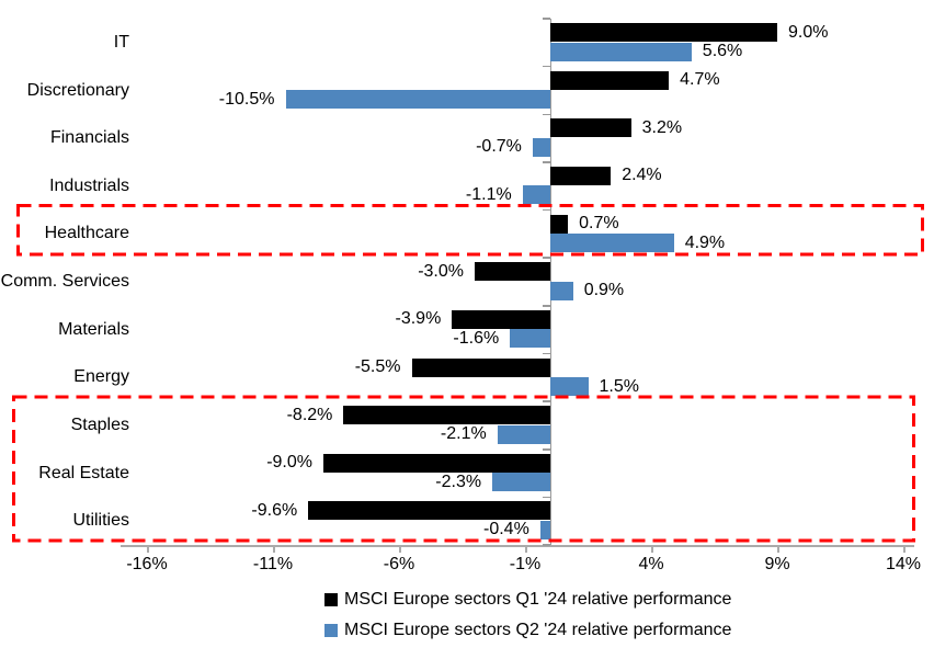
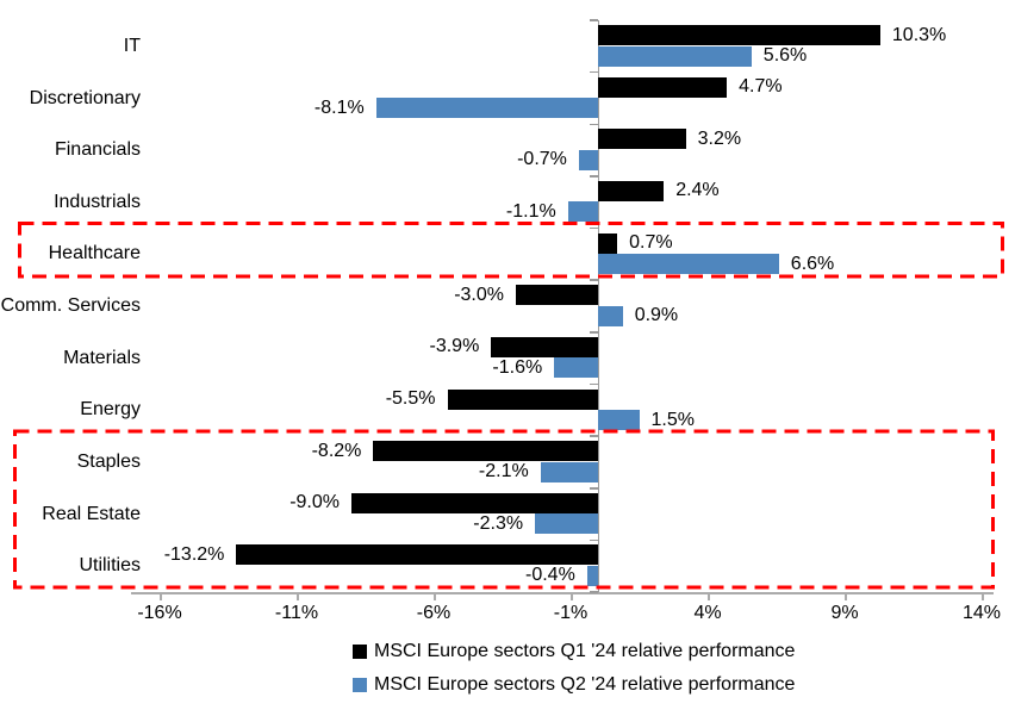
MSCI Europe sectors Q1 '24 relative performance/IT: 9.0% -> 10.3%
MSCI Europe sectors Q2 '24 relative performance/Discretionary: -10.5% -> -8.1%
MSCI Europe sectors Q2 '24 relative performance/Healthcare: 4.9% -> 6.6%
MSCI Europe sectors Q1 '24 relative performance/Utilities: -9.6% -> -13.2%
